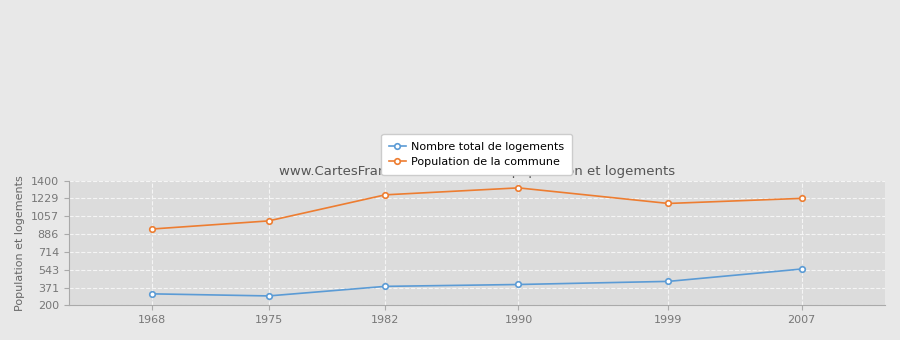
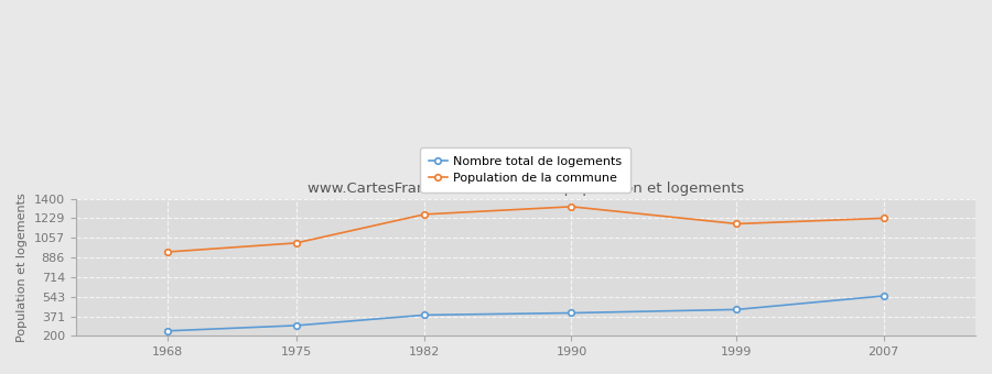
Nombre total de logements/1968: 310 -> 240
